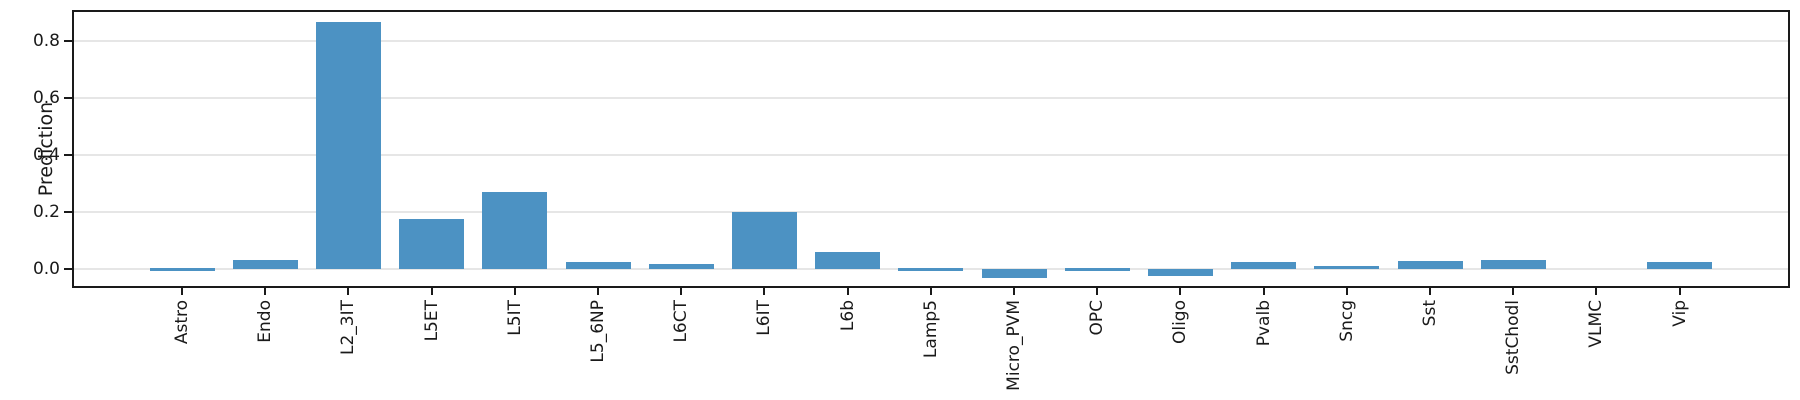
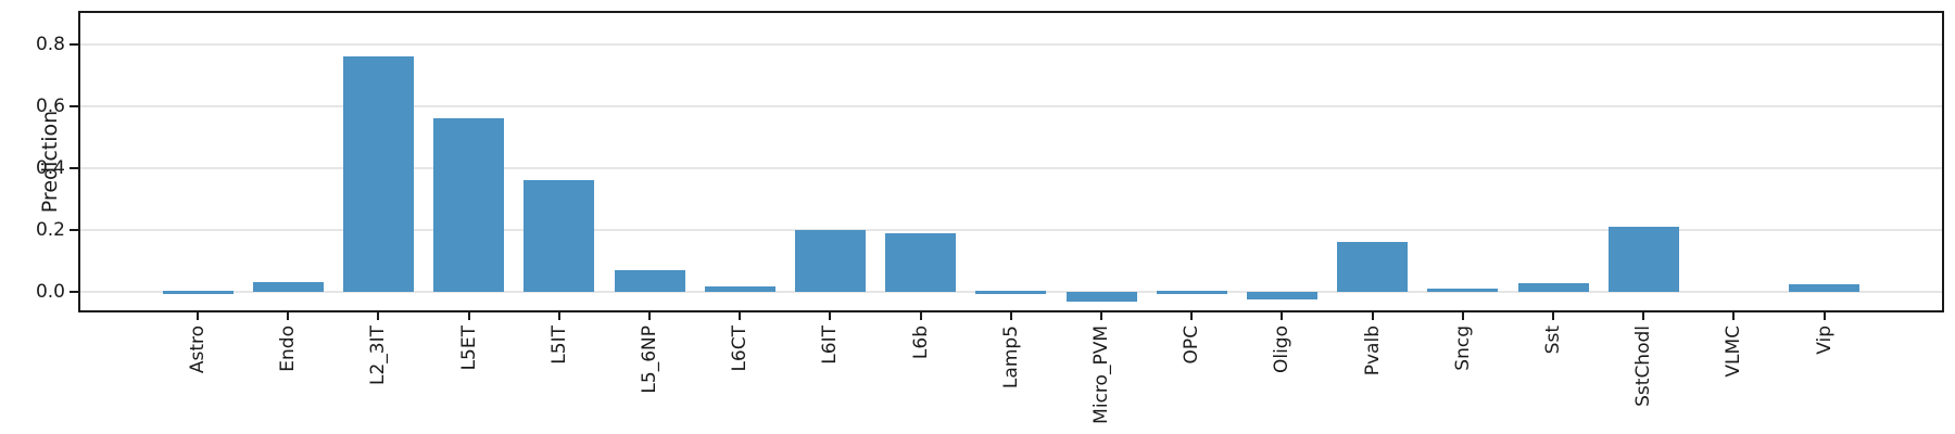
L2_3IT: 0.86 -> 0.76
L5ET: 0.17 -> 0.56
L5IT: 0.27 -> 0.36
L5_6NP: 0.02 -> 0.07
L6b: 0.06 -> 0.19
Pvalb: 0.02 -> 0.16
SstChodl: 0.03 -> 0.21
